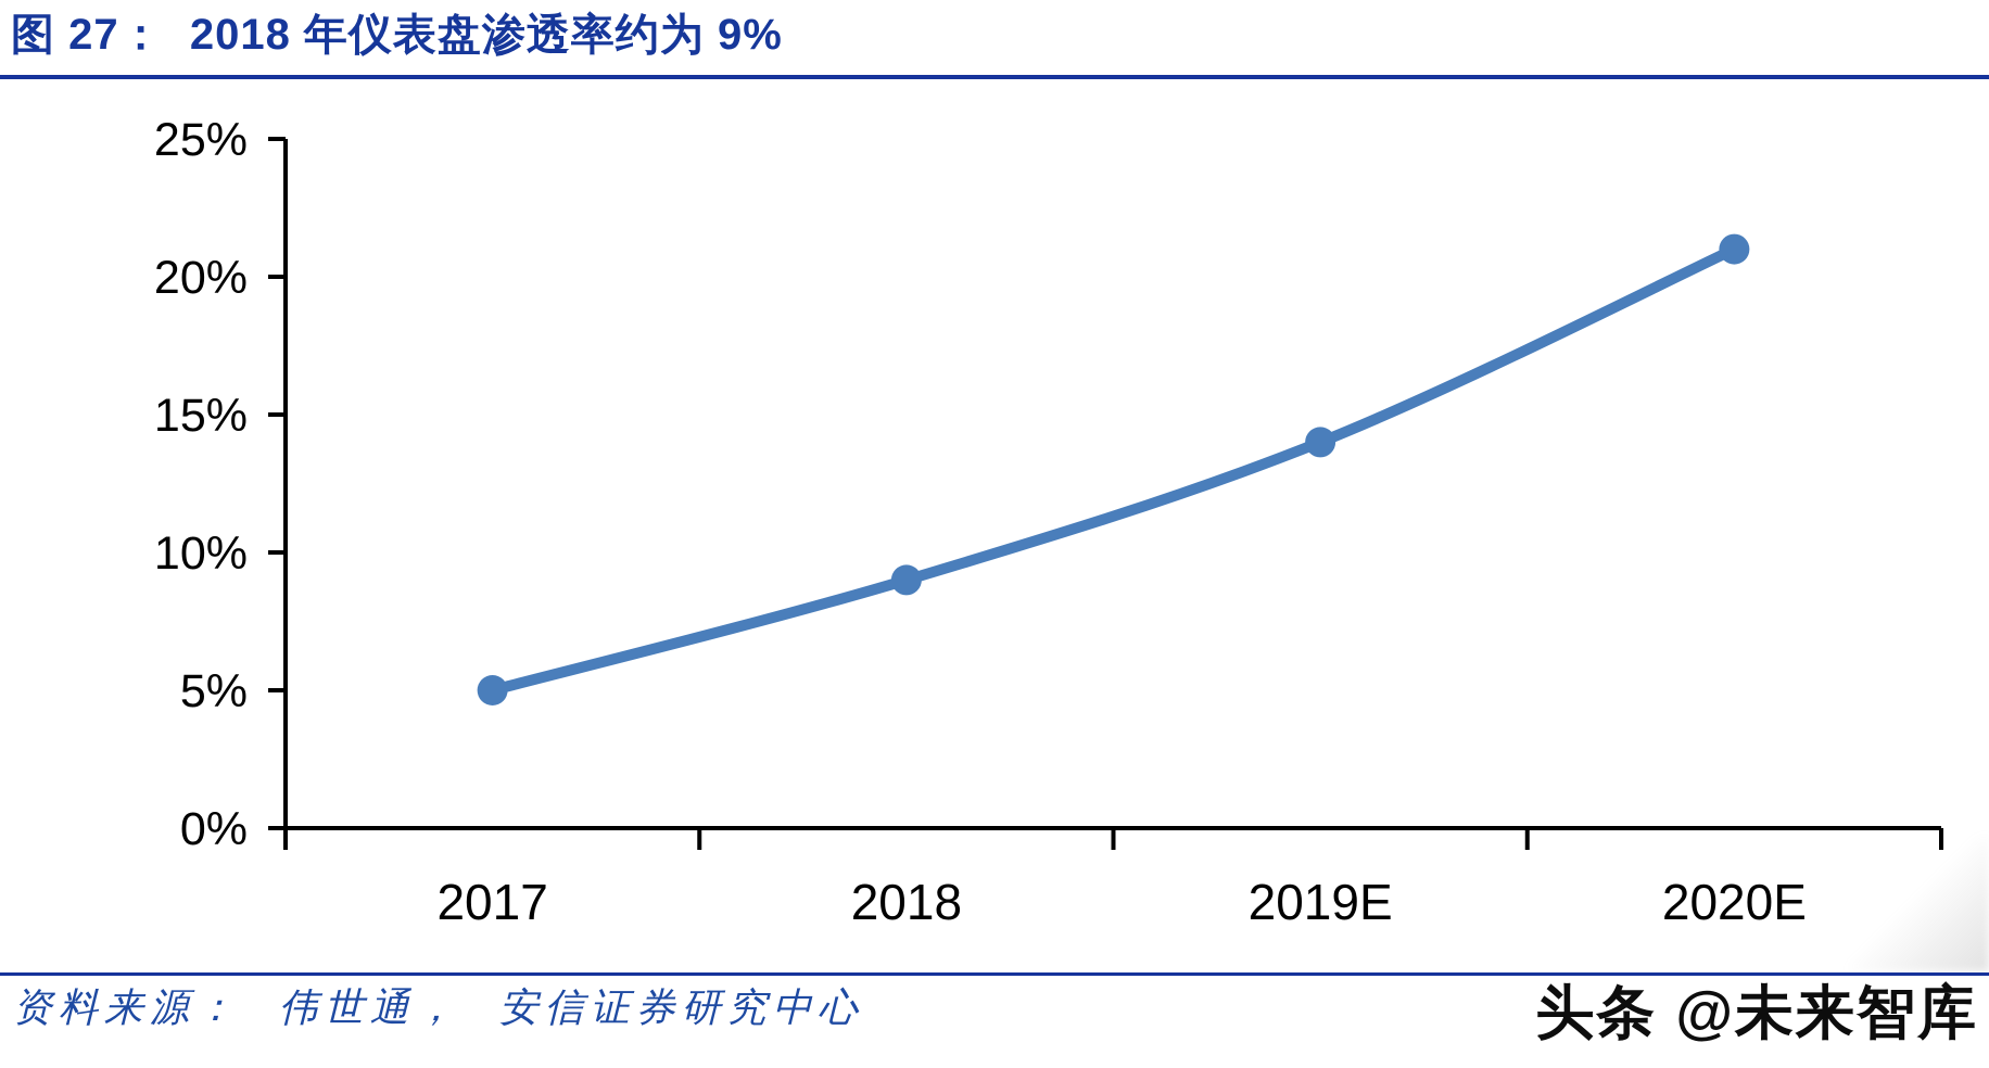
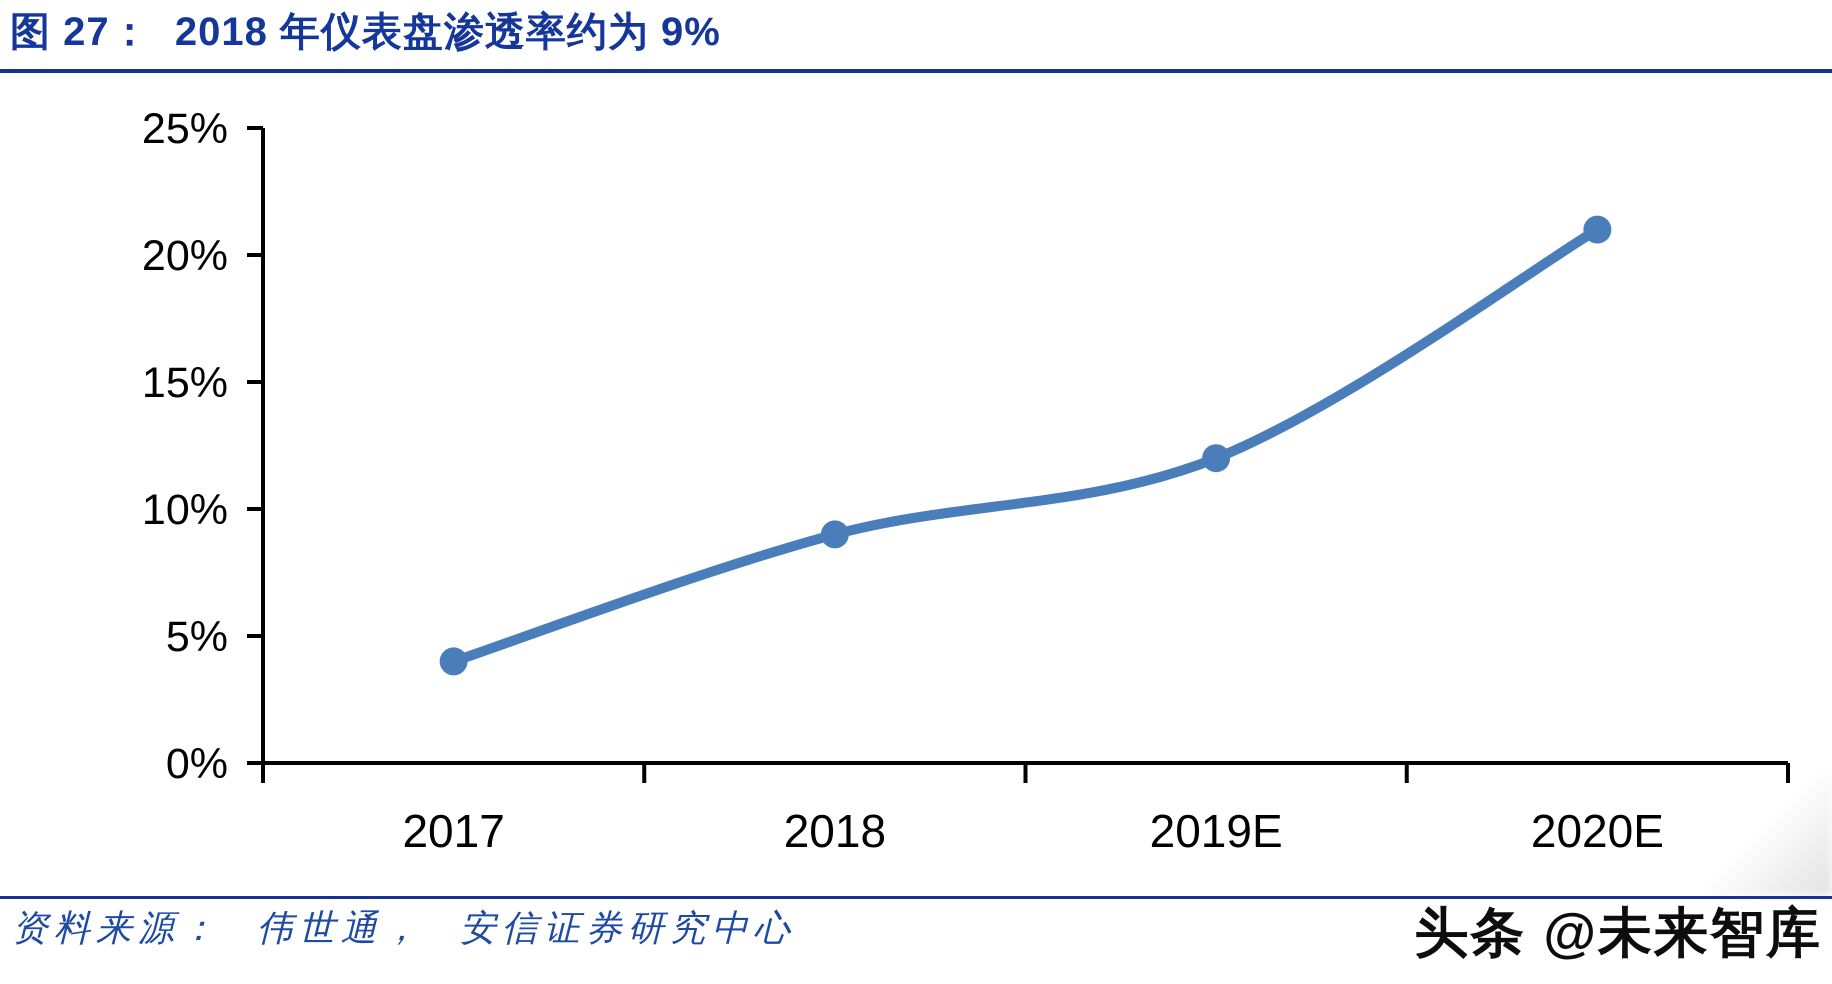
2017: 5% -> 4%
2019E: 14% -> 12%
